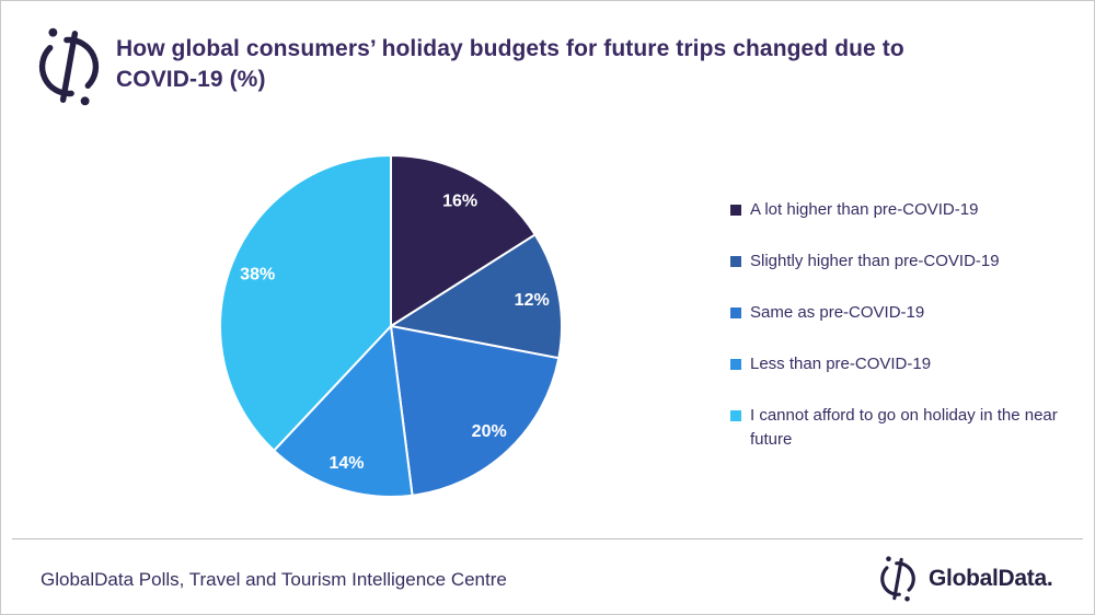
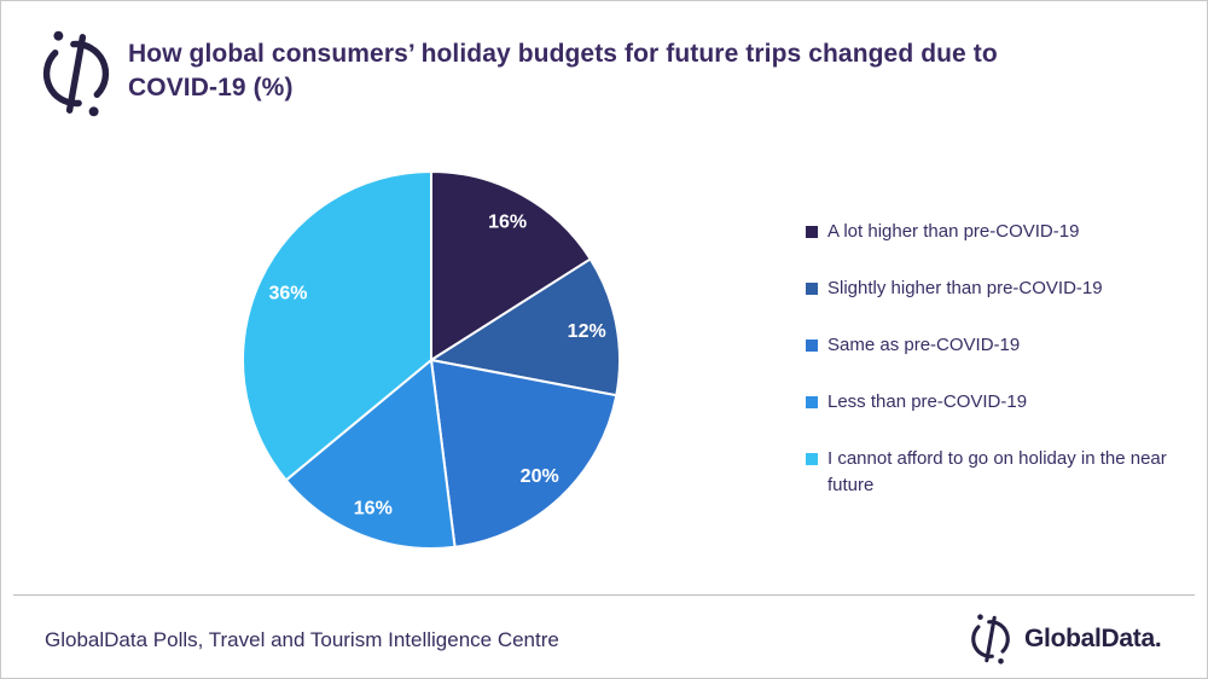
Less than pre-COVID-19: 14% -> 16%
I cannot afford to go on holiday in the near future: 38% -> 36%
